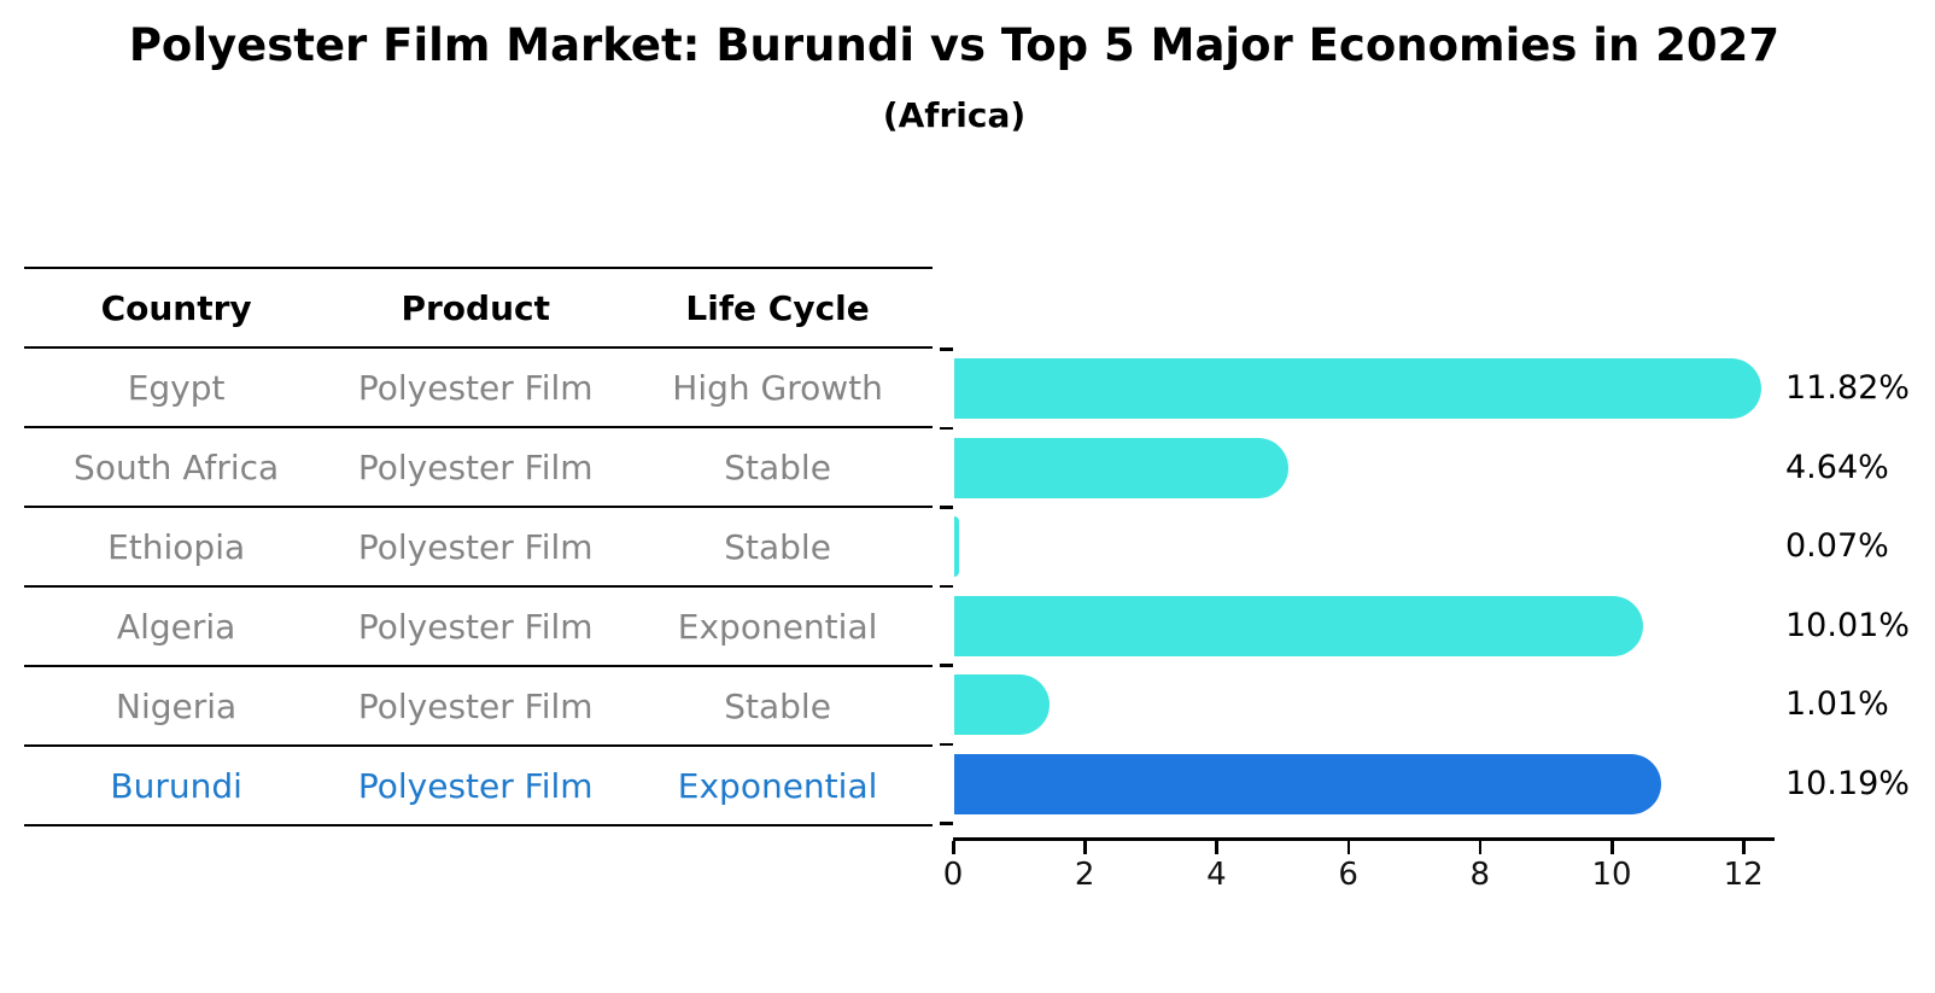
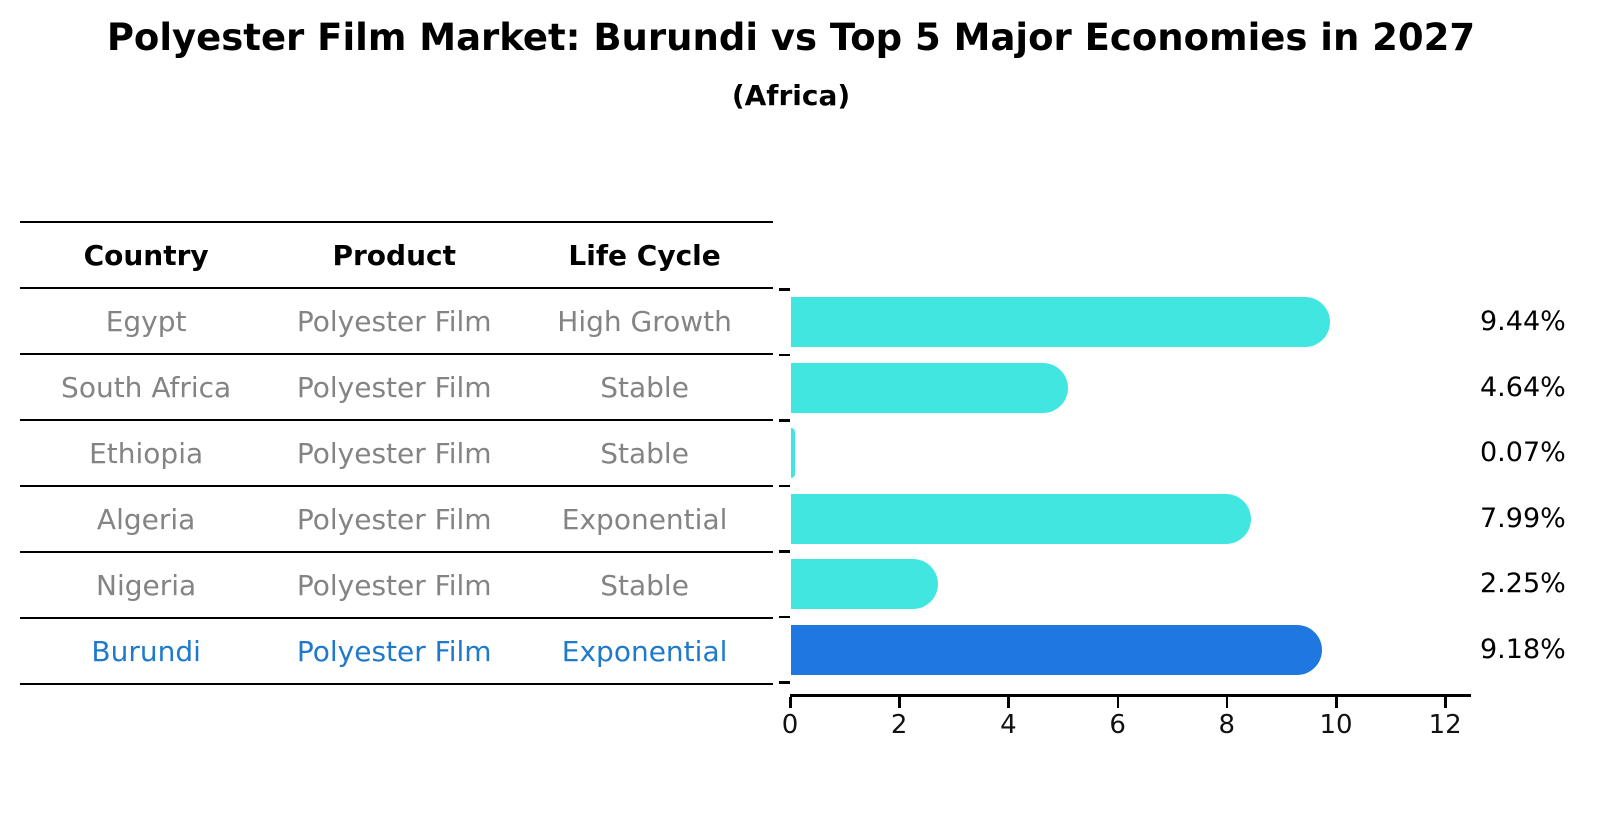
Egypt: 11.82% -> 9.44%
Algeria: 10.01% -> 7.99%
Nigeria: 1.01% -> 2.25%
Burundi: 10.19% -> 9.18%
